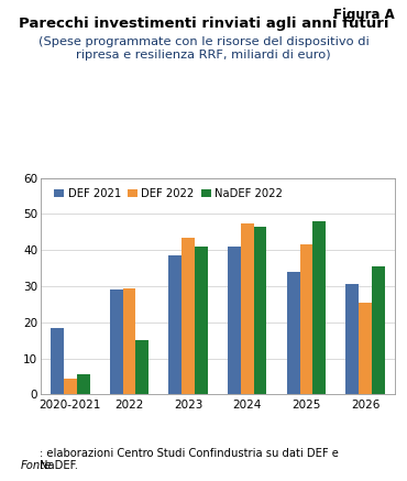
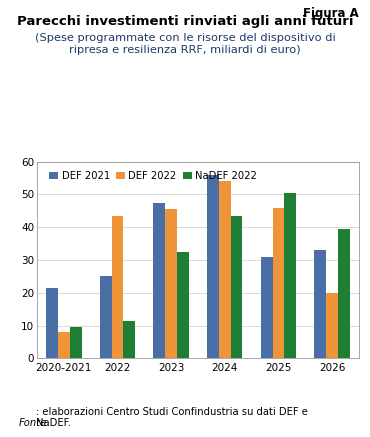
DEF 2021/2020-2021: 18.5 -> 21.5
DEF 2022/2020-2021: 4.5 -> 8.0
NaDEF 2022/2020-2021: 5.5 -> 9.5
DEF 2021/2022: 29.0 -> 25.0
DEF 2022/2022: 29.5 -> 43.5
NaDEF 2022/2022: 15.0 -> 11.5
DEF 2021/2023: 38.5 -> 47.5
DEF 2022/2023: 43.5 -> 45.5
NaDEF 2022/2023: 41.0 -> 32.5
DEF 2021/2024: 41.0 -> 56.0
DEF 2022/2024: 47.5 -> 54.0
NaDEF 2022/2024: 46.5 -> 43.5
DEF 2021/2025: 34.0 -> 31.0
DEF 2022/2025: 41.5 -> 46.0
NaDEF 2022/2025: 48.0 -> 50.5
DEF 2021/2026: 30.5 -> 33.0
DEF 2022/2026: 25.5 -> 20.0
NaDEF 2022/2026: 35.5 -> 39.5
